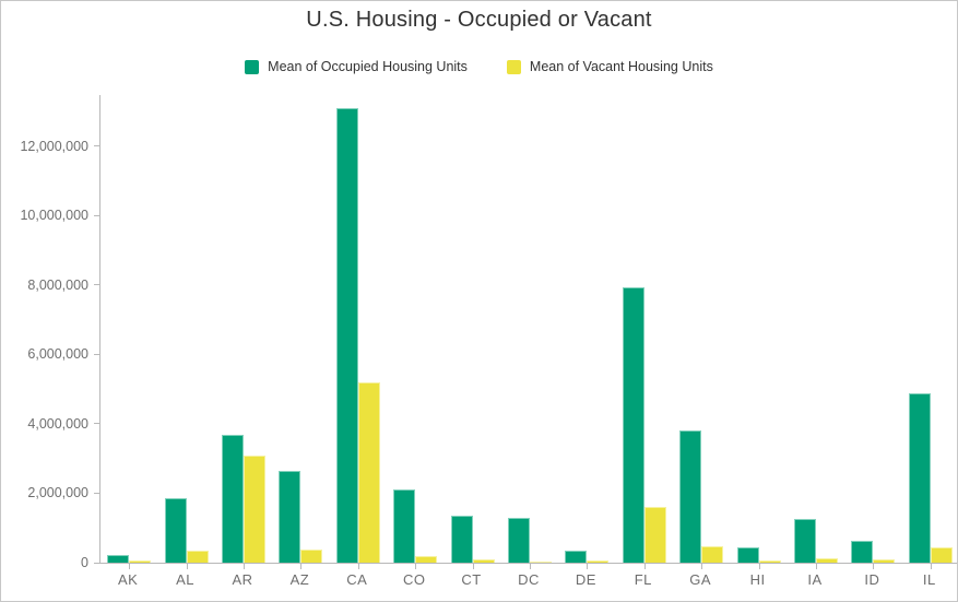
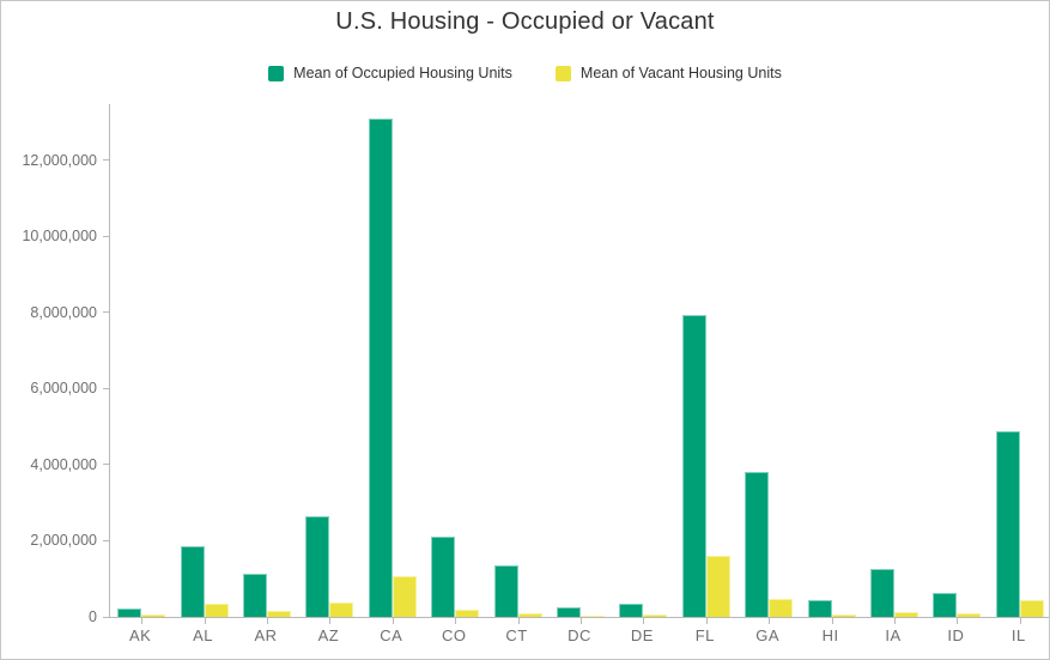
Mean of Occupied Housing Units/AR: 3700000 -> 1100000
Mean of Vacant Housing Units/AR: 3100000 -> 200000
Mean of Vacant Housing Units/CA: 5200000 -> 1100000
Mean of Occupied Housing Units/DC: 1300000 -> 200000
